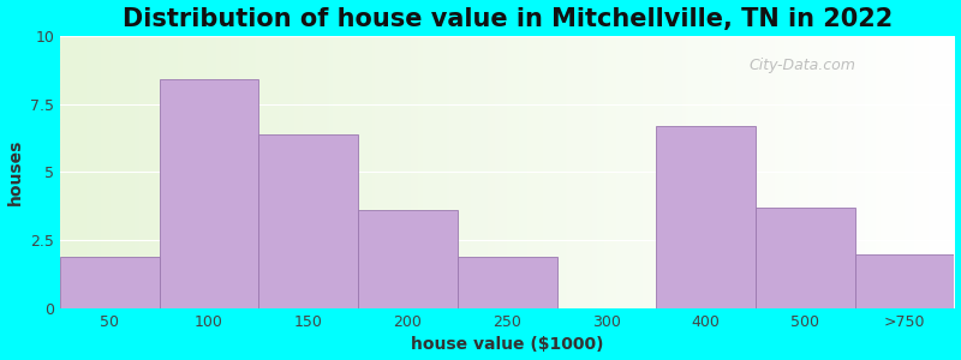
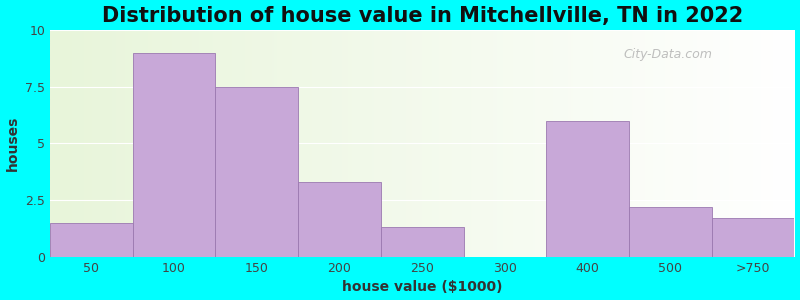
50: 1.9 -> 1.5
100: 8.4 -> 9.0
150: 6.4 -> 7.5
200: 3.6 -> 3.3
250: 1.9 -> 1.3
400: 6.7 -> 6.0
500: 3.7 -> 2.2
>750: 2.0 -> 1.7
